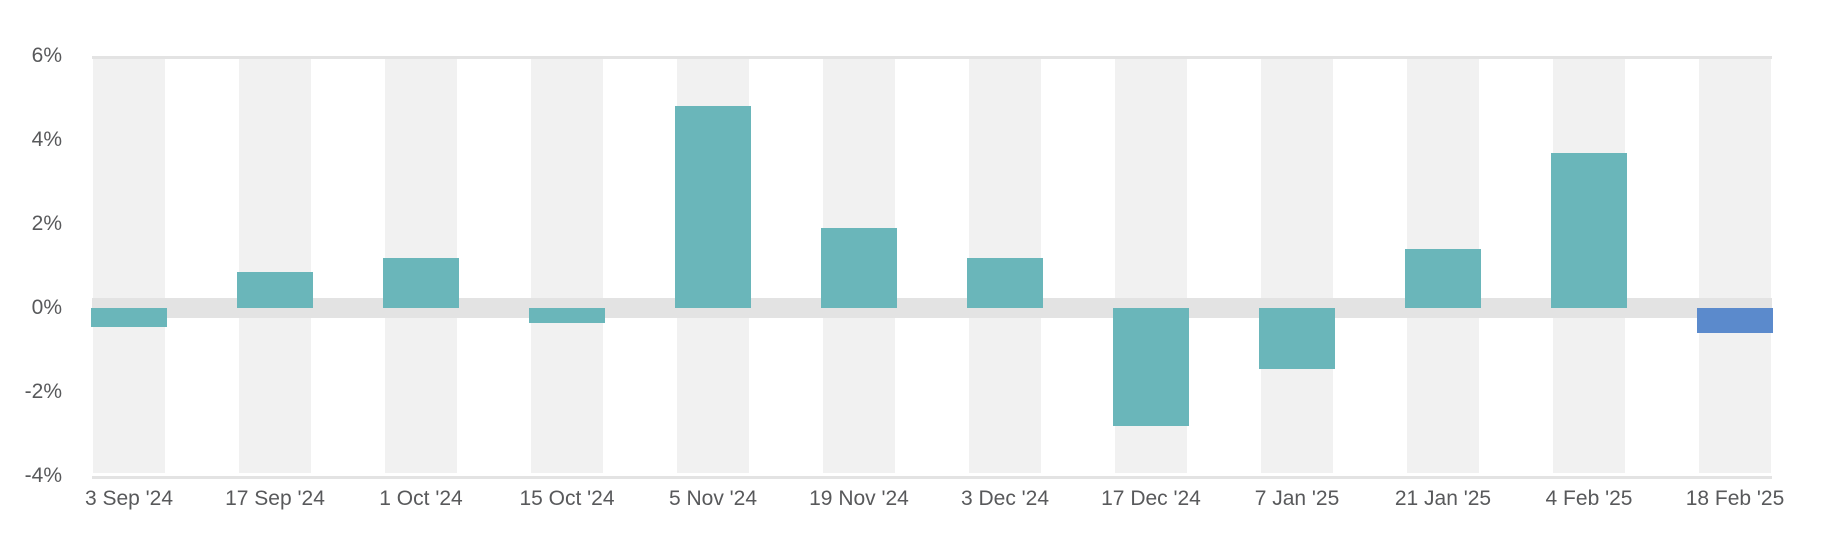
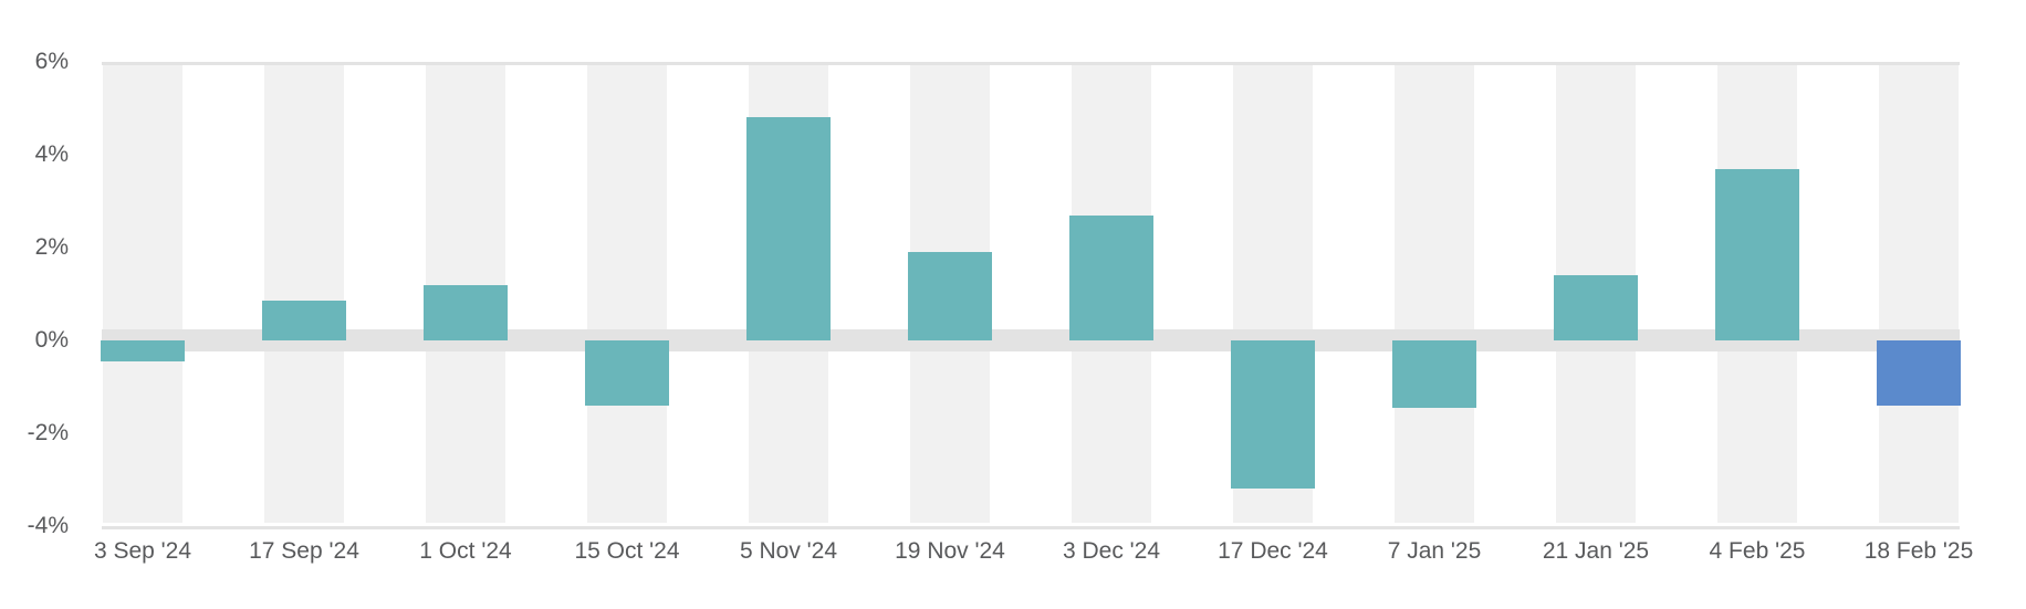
15 Oct '24: -0.3% -> -1.4%
3 Dec '24: 1.2% -> 2.7%
17 Dec '24: -2.8% -> -3.2%
18 Feb '25: -0.6% -> -1.4%
